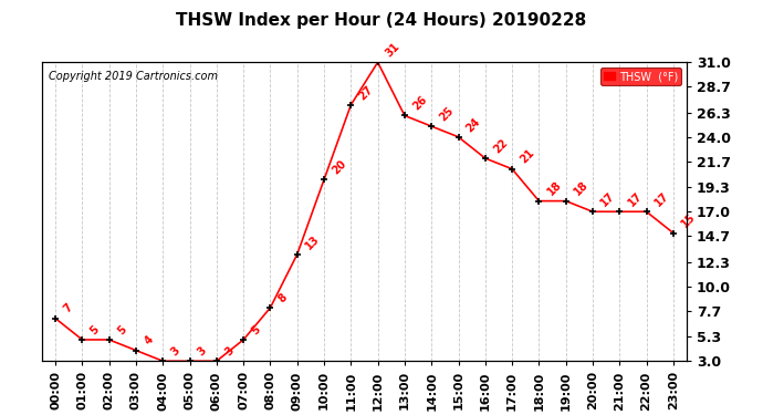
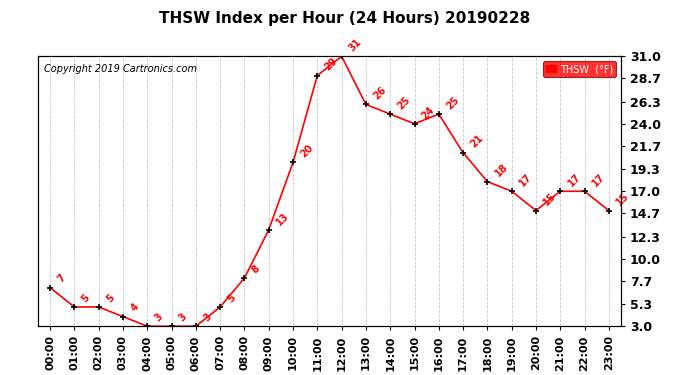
11:00: 27 -> 29
16:00: 22 -> 25
19:00: 18 -> 17
20:00: 17 -> 15
